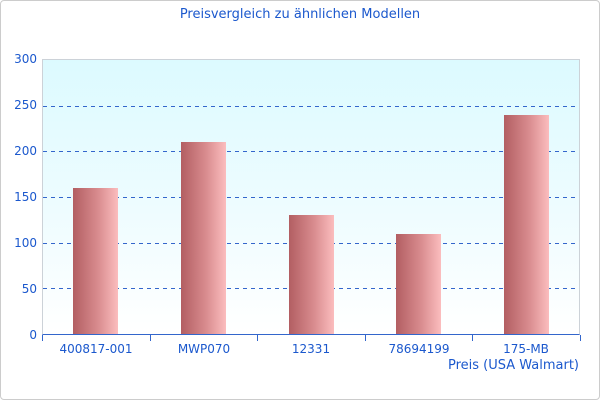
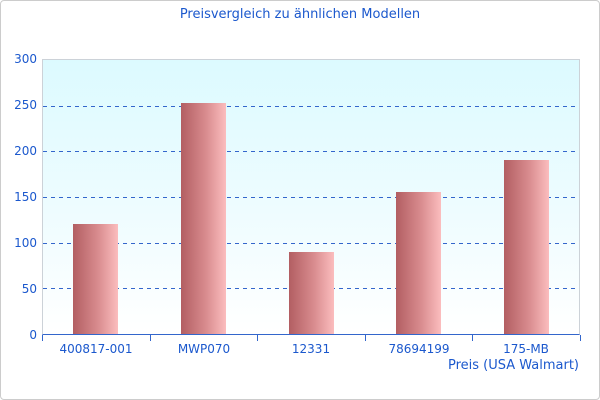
400817-001: 160 -> 120
MWP070: 210 -> 250
12331: 130 -> 90
78694199: 110 -> 160
175-MB: 240 -> 190
